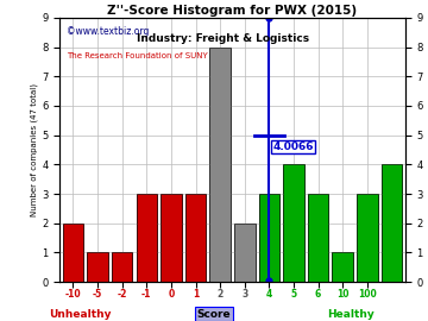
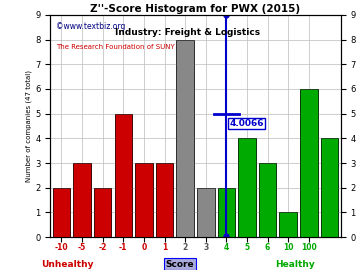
-5: 1 -> 3
-2: 1 -> 2
-1: 3 -> 5
4: 3 -> 2
100: 3 -> 6
